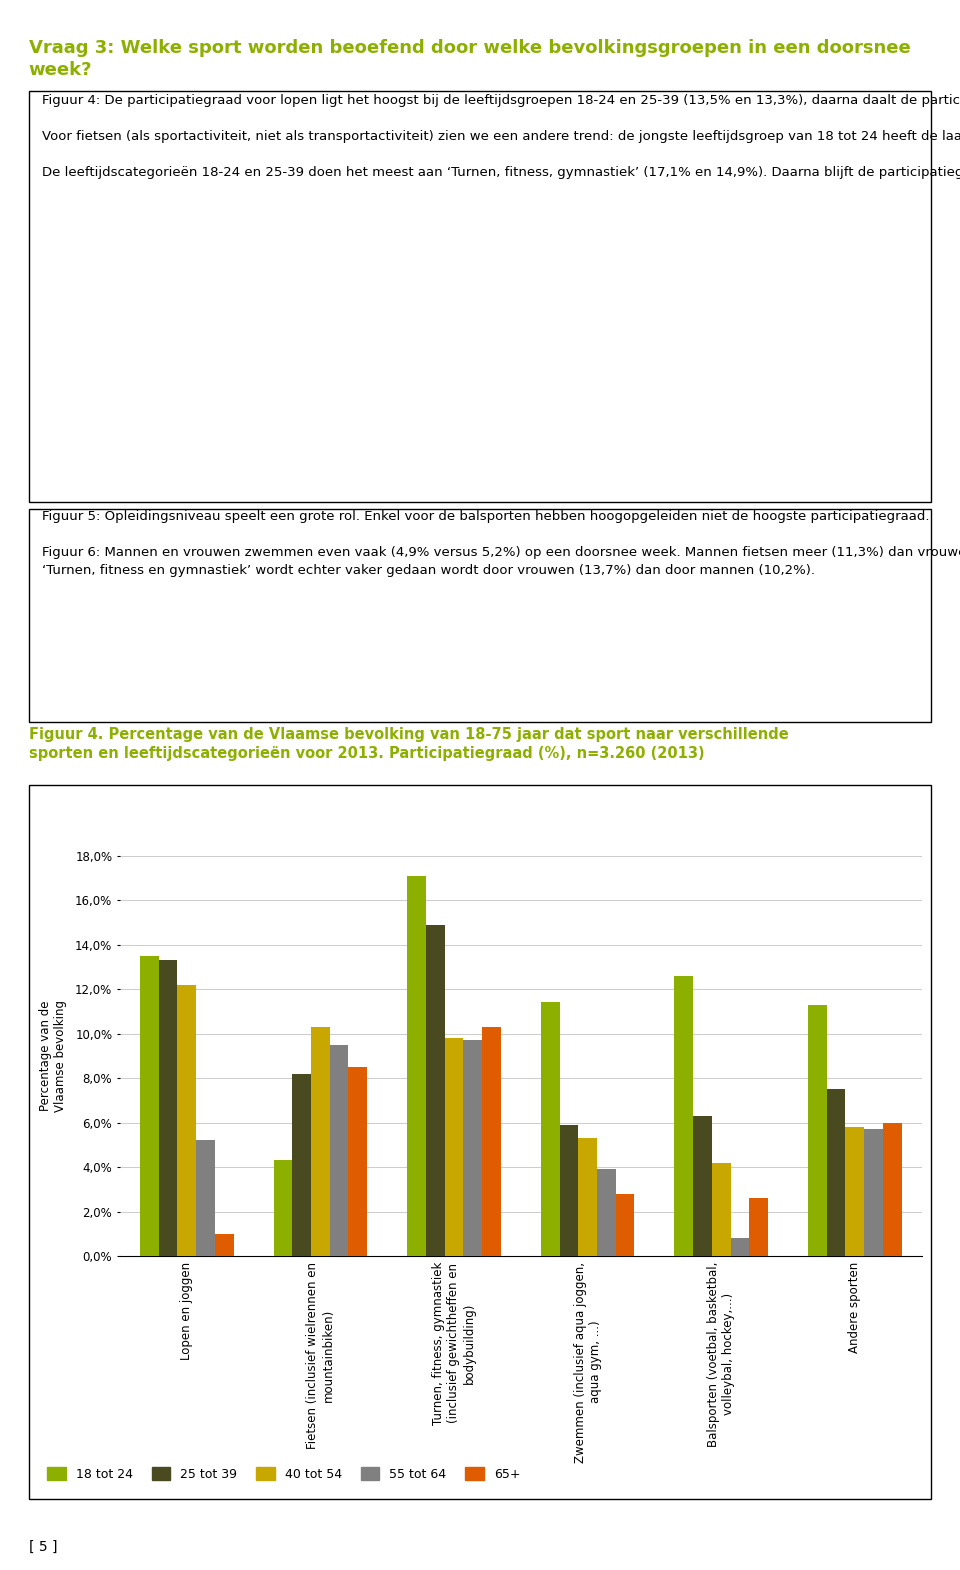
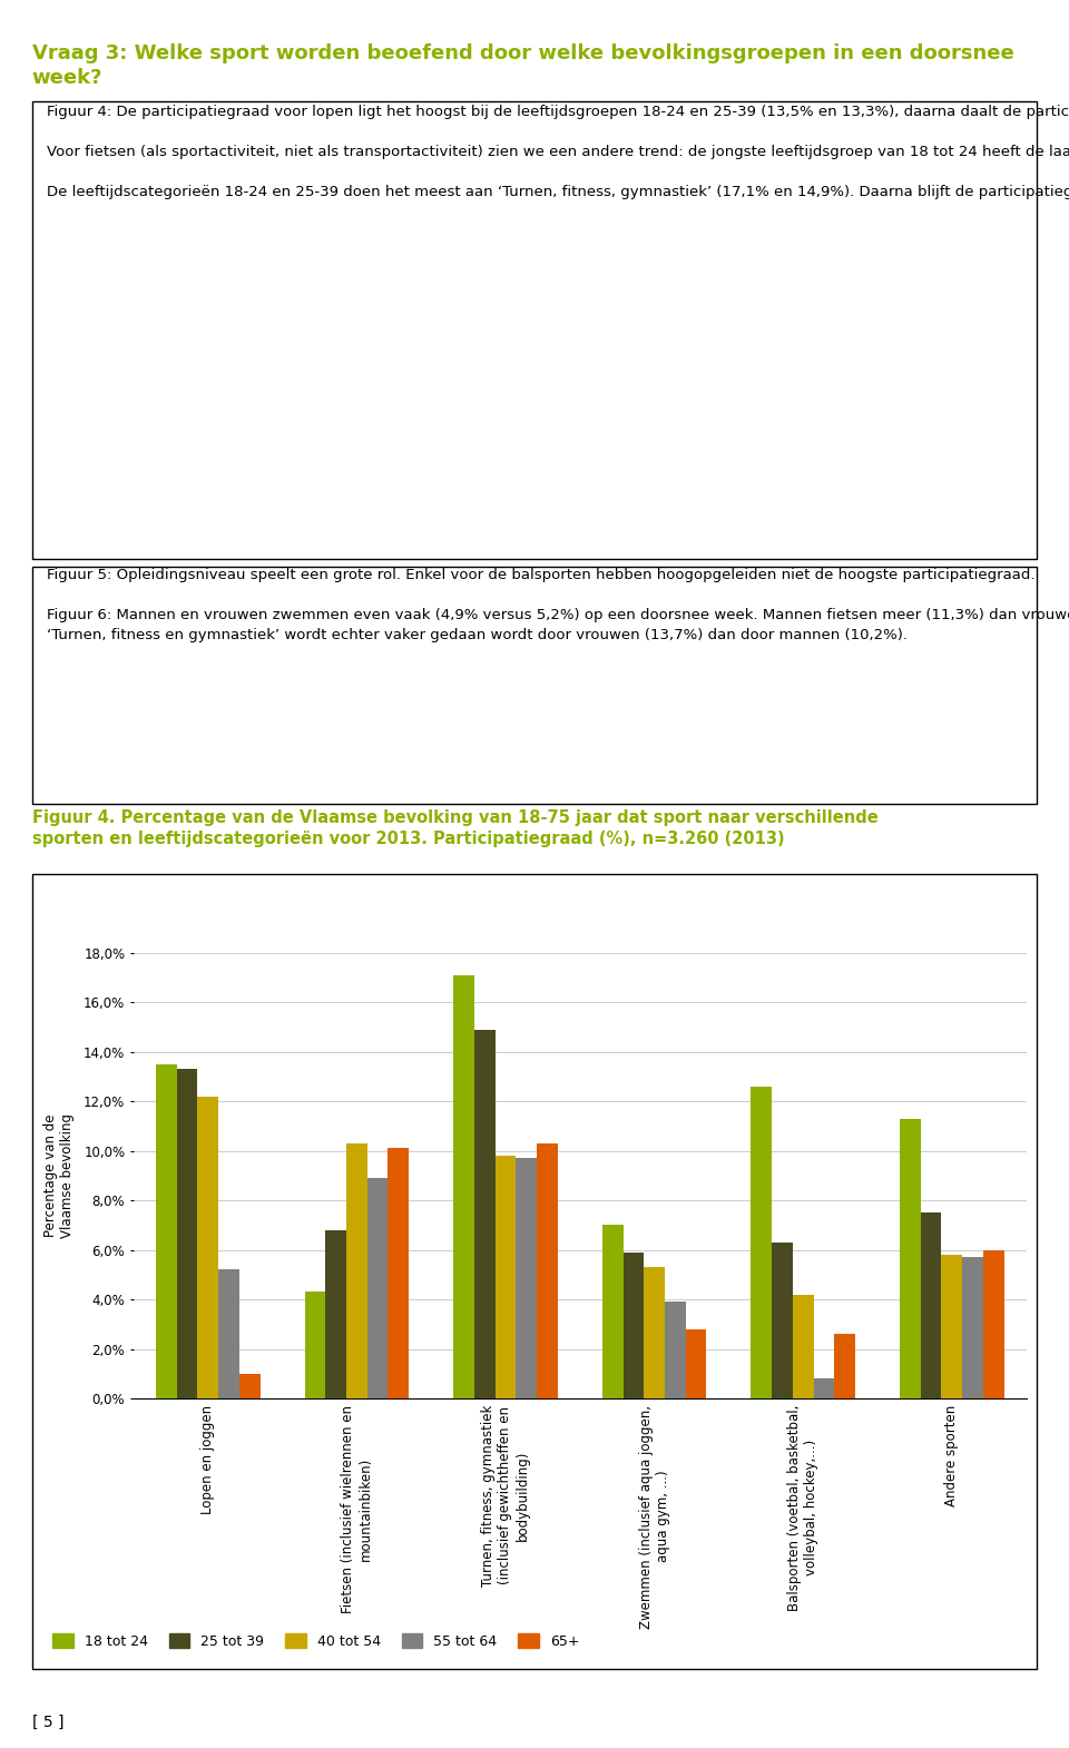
25 tot 39/Fietsen (inclusief wielrennen en mountainbiken): 8,2% -> 6,8%
55 tot 64/Fietsen (inclusief wielrennen en mountainbiken): 9,5% -> 8,9%
65+/Fietsen (inclusief wielrennen en mountainbiken): 8,5% -> 10,1%
18 tot 24/Zwemmen (inclusief aqua joggen, aqua gym, ...): 11,4% -> 7,0%
